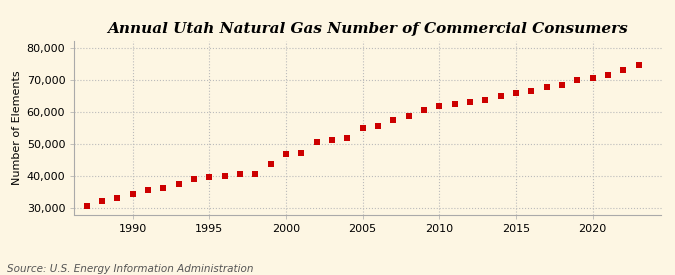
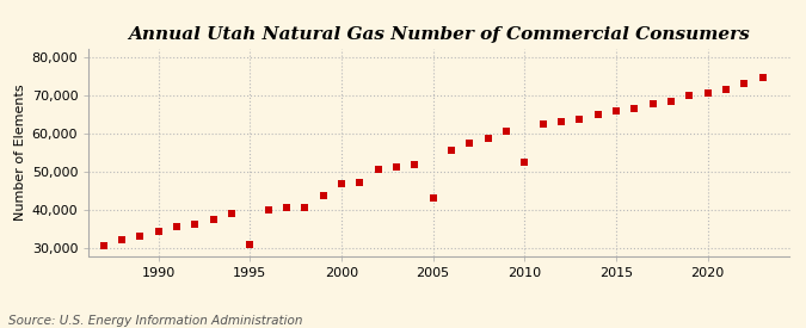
1995: 39,800 -> 31,000
2005: 55,000 -> 43,000
2010: 61,800 -> 52,500
